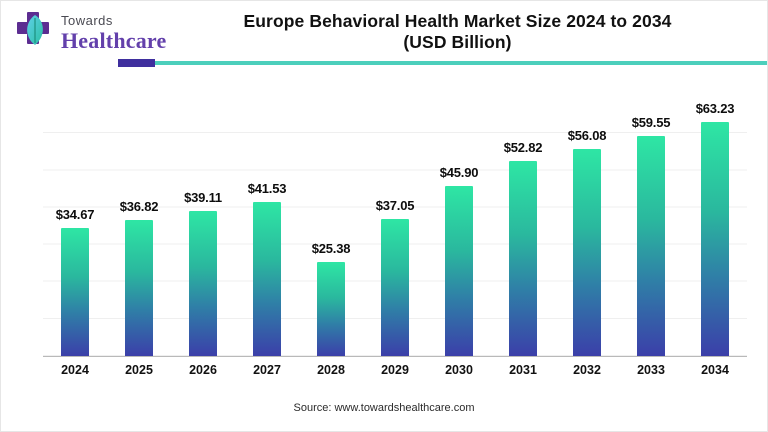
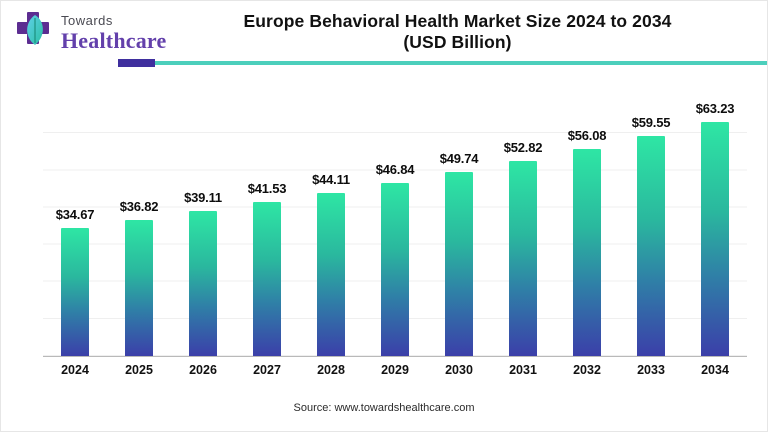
2028: $25.38 -> $44.11
2029: $37.05 -> $46.84
2030: $45.90 -> $49.74
